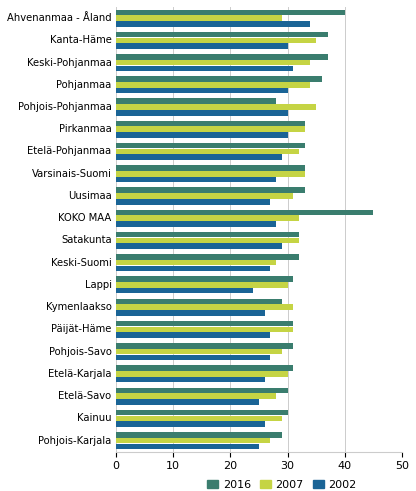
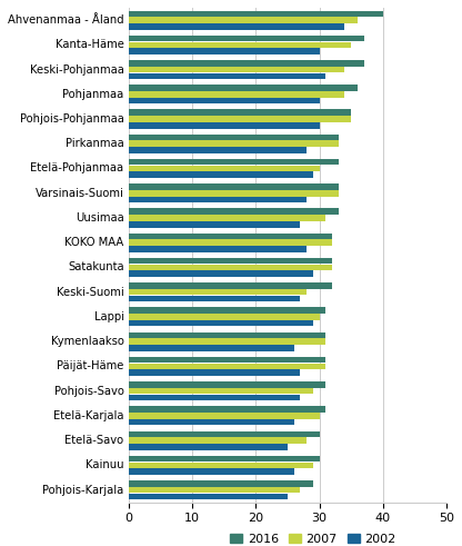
2007/Ahvenanmaa - Åland: 29 -> 36
2016/Pohjois-Pohjanmaa: 28 -> 35
2002/Pirkanmaa: 30 -> 28
2007/Etelä-Pohjanmaa: 32 -> 30
2016/KOKO MAA: 45 -> 32
2002/Lappi: 24 -> 29
2016/Kymenlaakso: 29 -> 31
